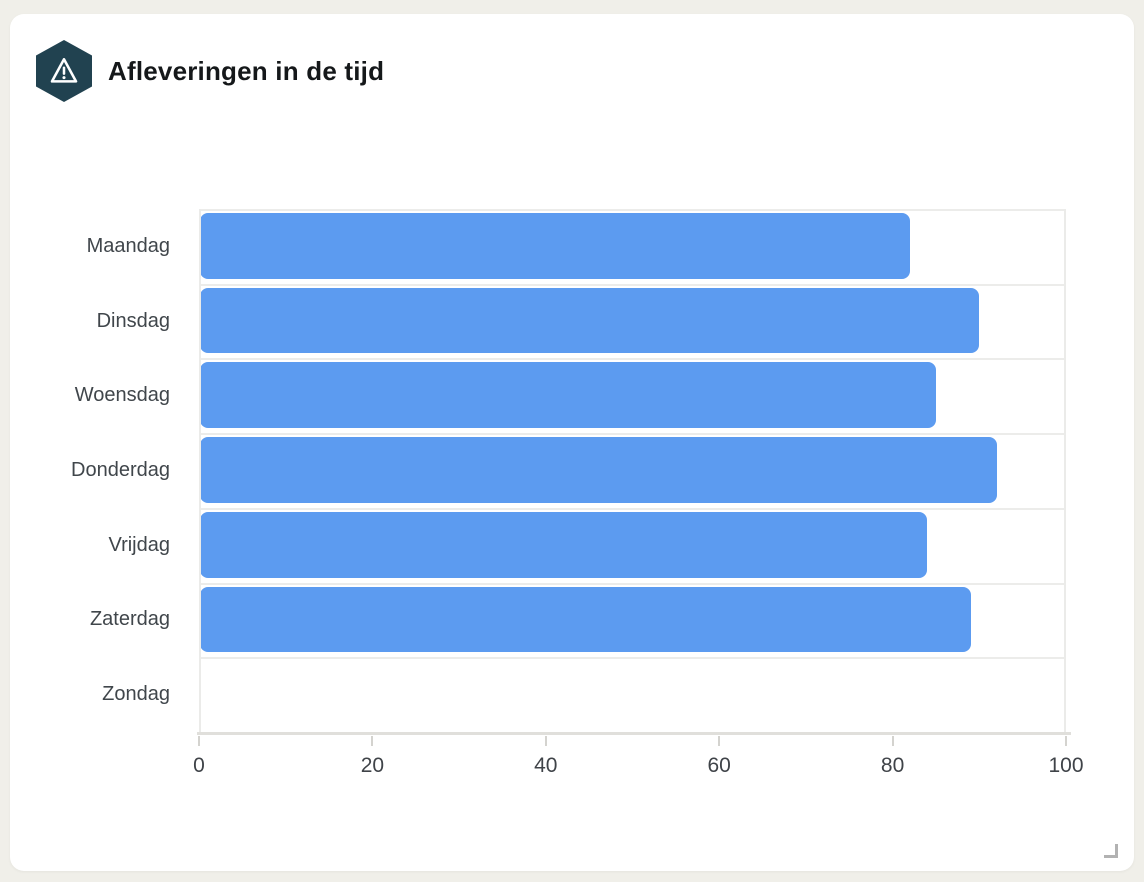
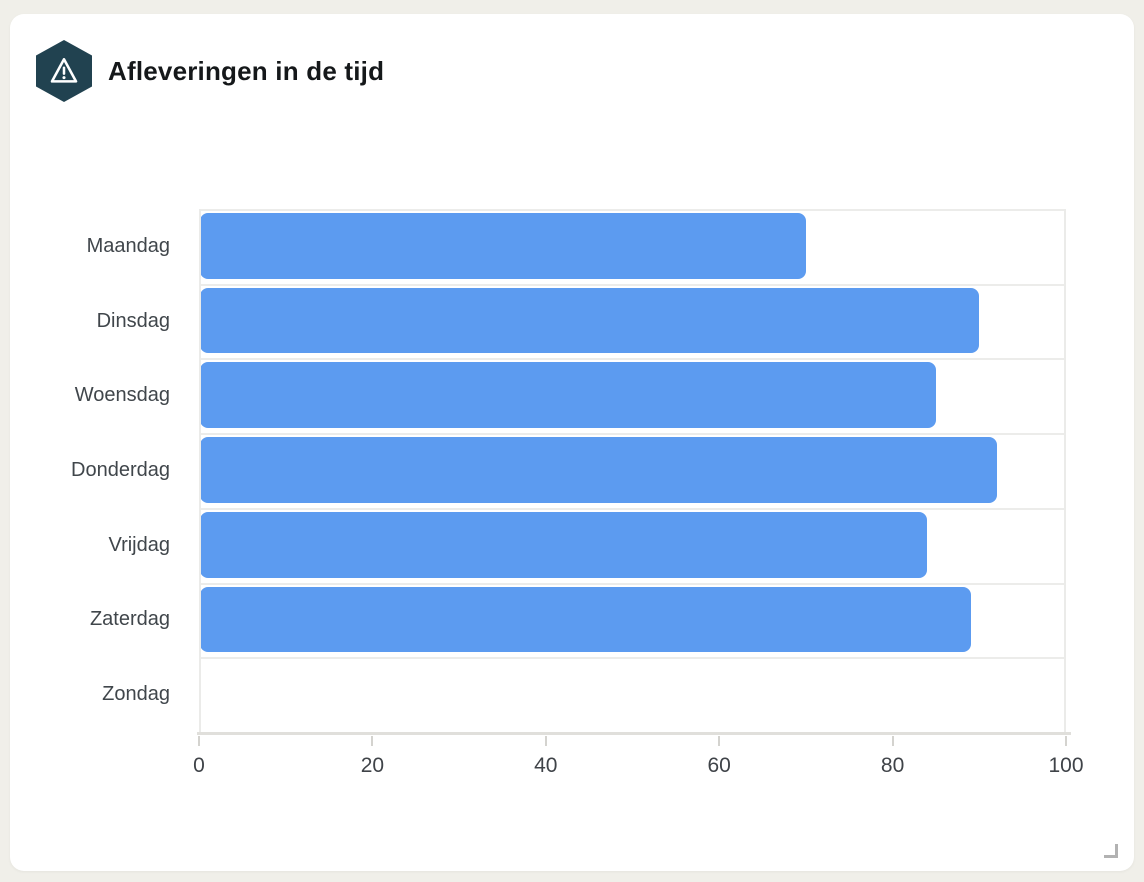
Maandag: 82 -> 70
